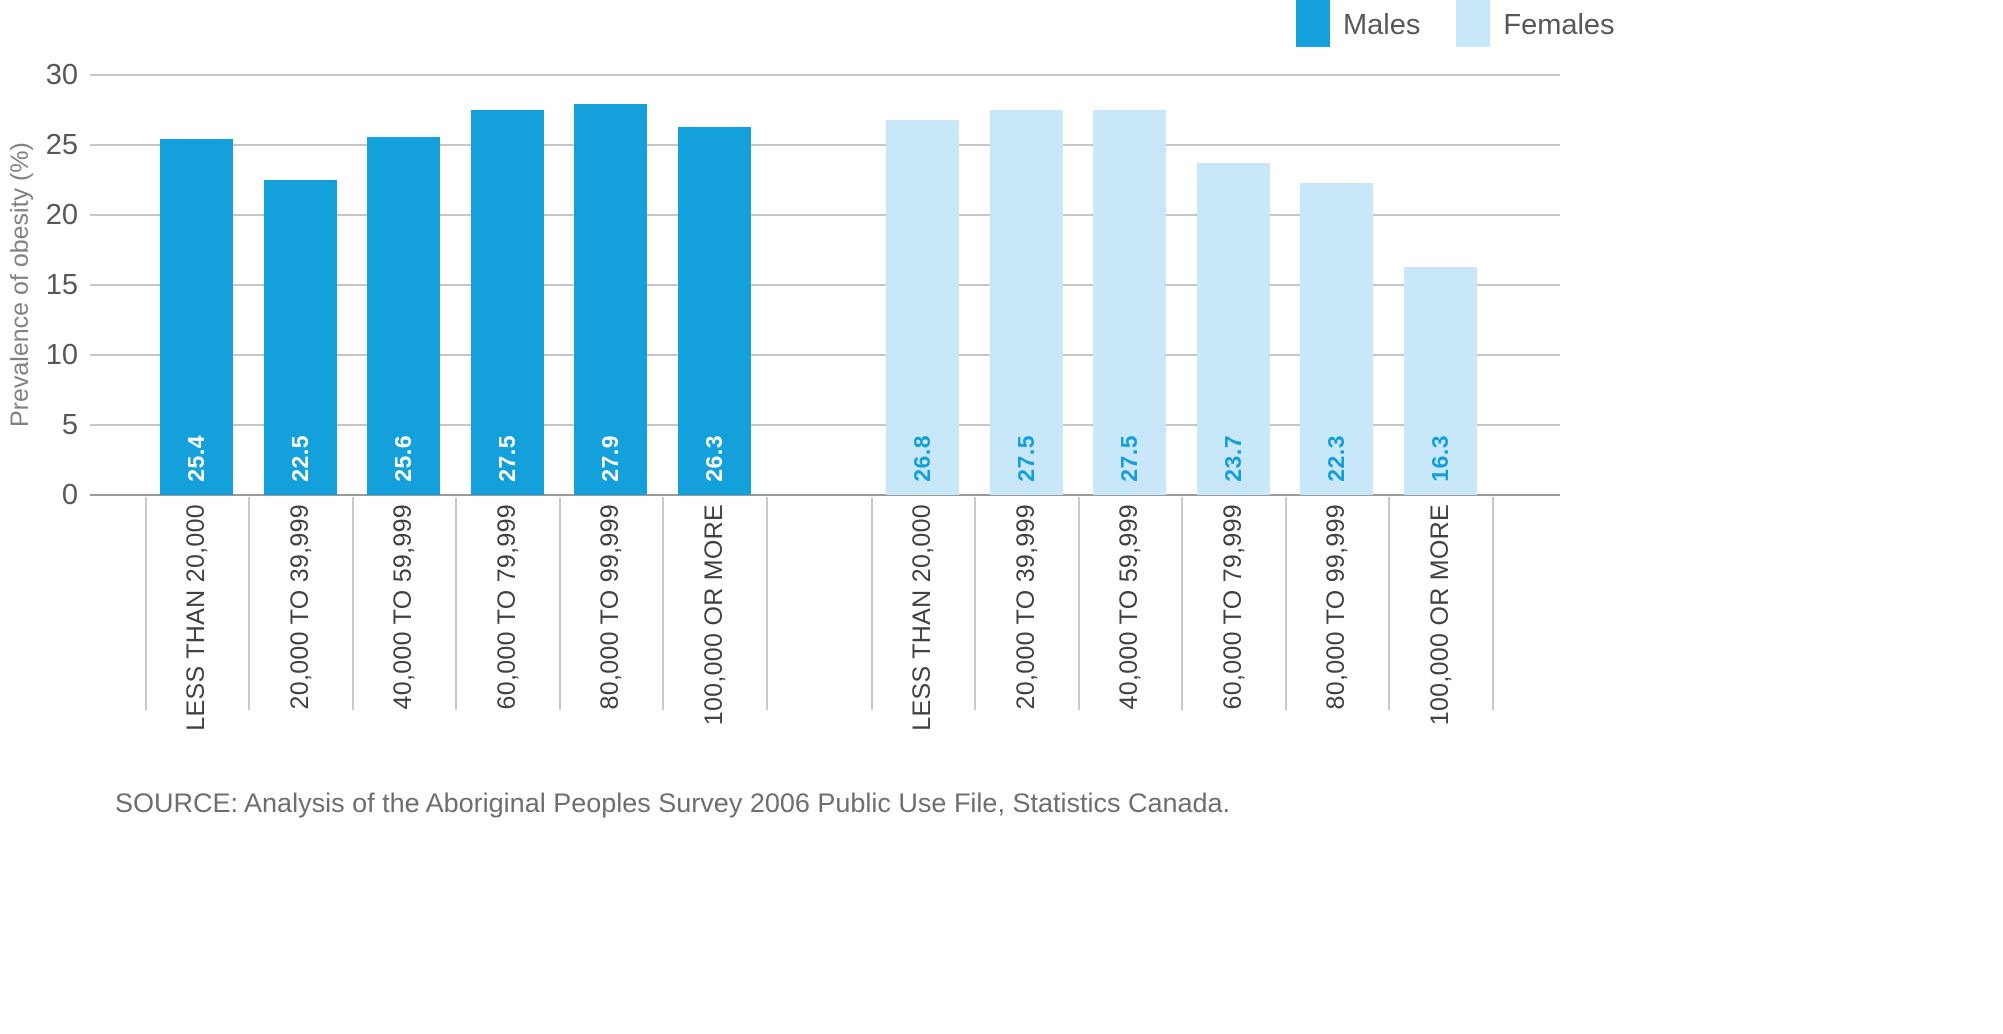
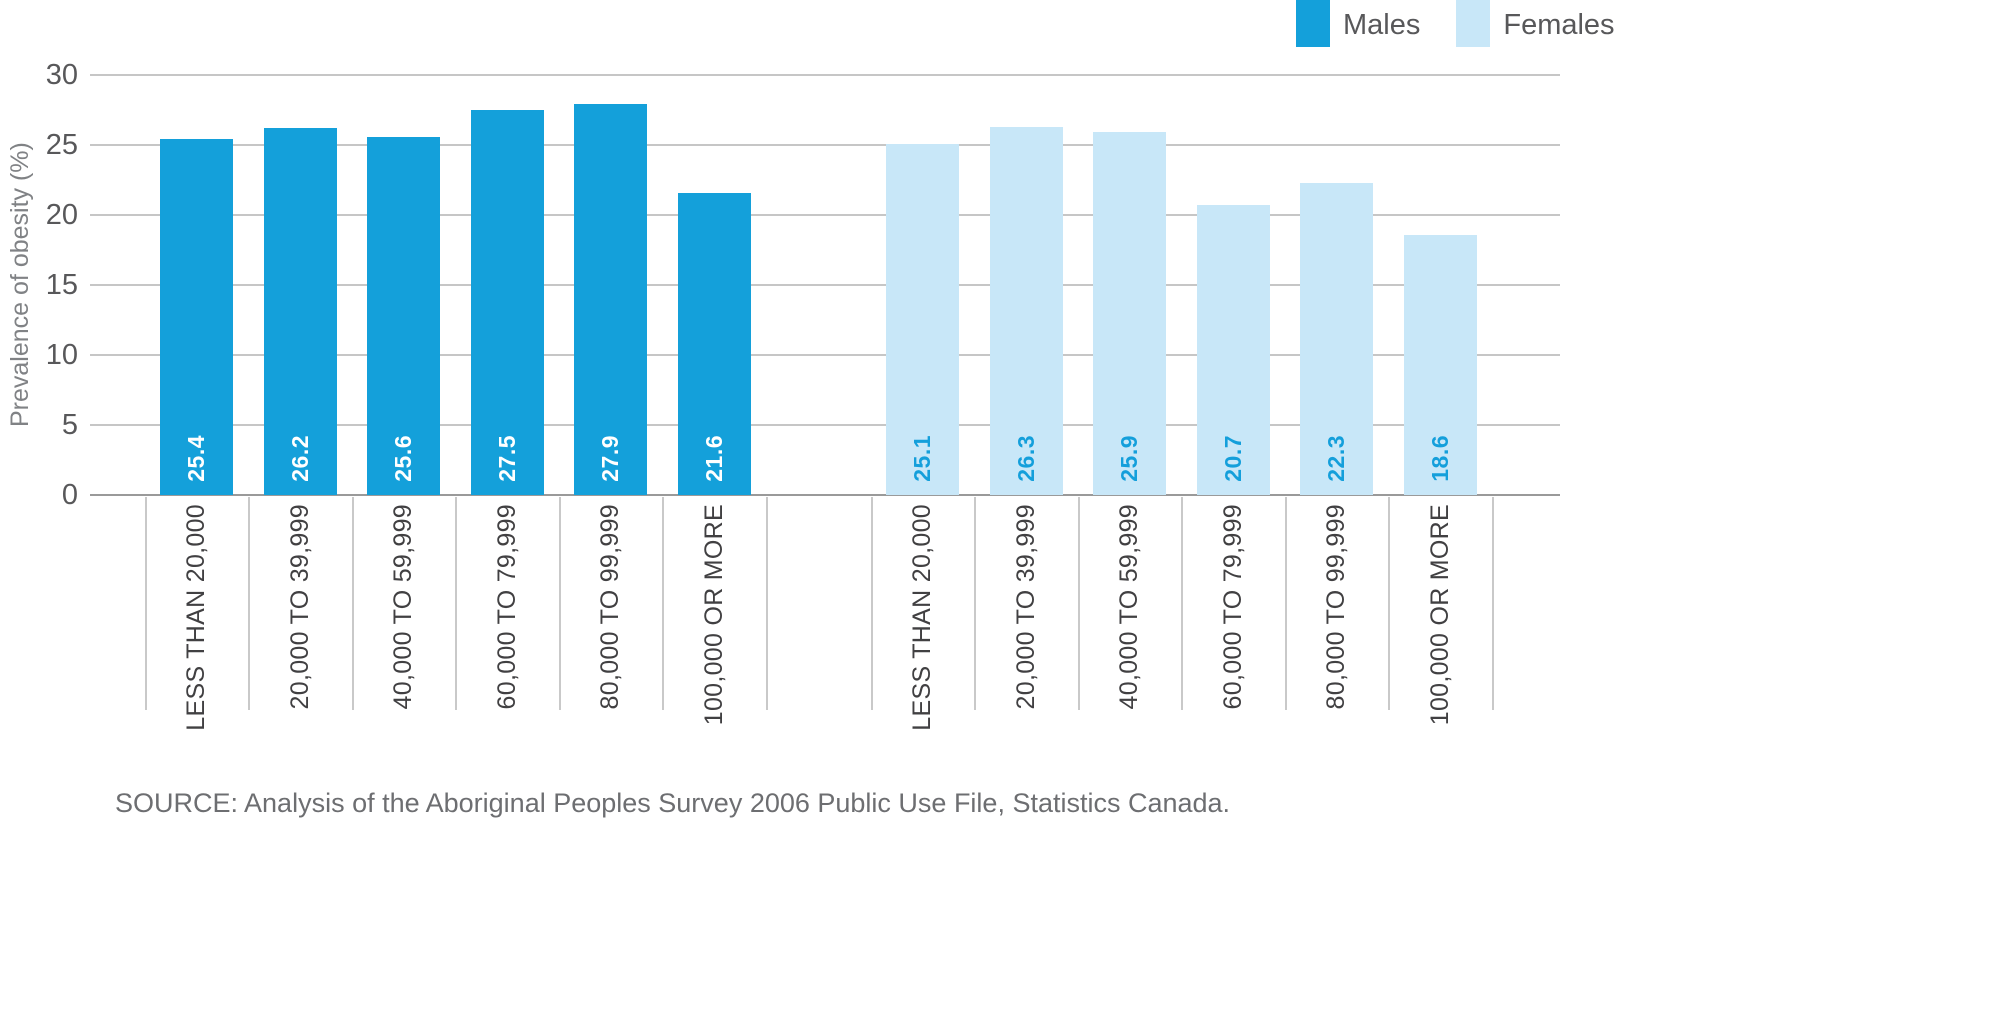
Females/LESS THAN 20,000: 26.8 -> 25.1
Males/20,000 TO 39,999: 22.5 -> 26.2
Females/20,000 TO 39,999: 27.5 -> 26.3
Females/40,000 TO 59,999: 27.5 -> 25.9
Females/60,000 TO 79,999: 23.7 -> 20.7
Males/100,000 OR MORE: 26.3 -> 21.6
Females/100,000 OR MORE: 16.3 -> 18.6
